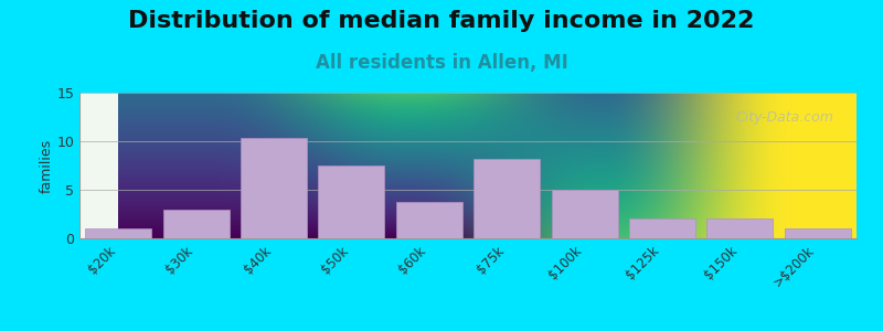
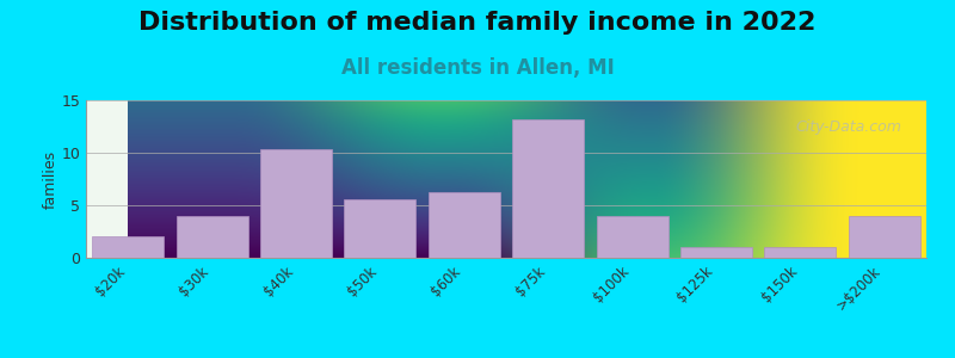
$20k: 1.0 -> 2.0
$30k: 3.0 -> 4.0
$50k: 7.5 -> 5.6
$60k: 3.7 -> 6.2
$75k: 8.2 -> 13.2
$100k: 5.0 -> 4.0
$125k: 2.0 -> 1.0
$150k: 2.0 -> 1.0
>$200k: 1.0 -> 4.0
